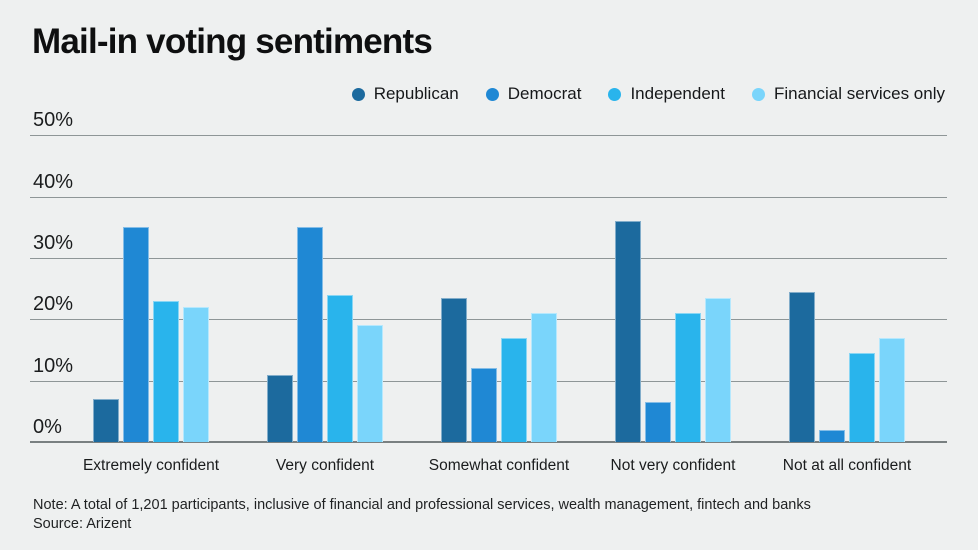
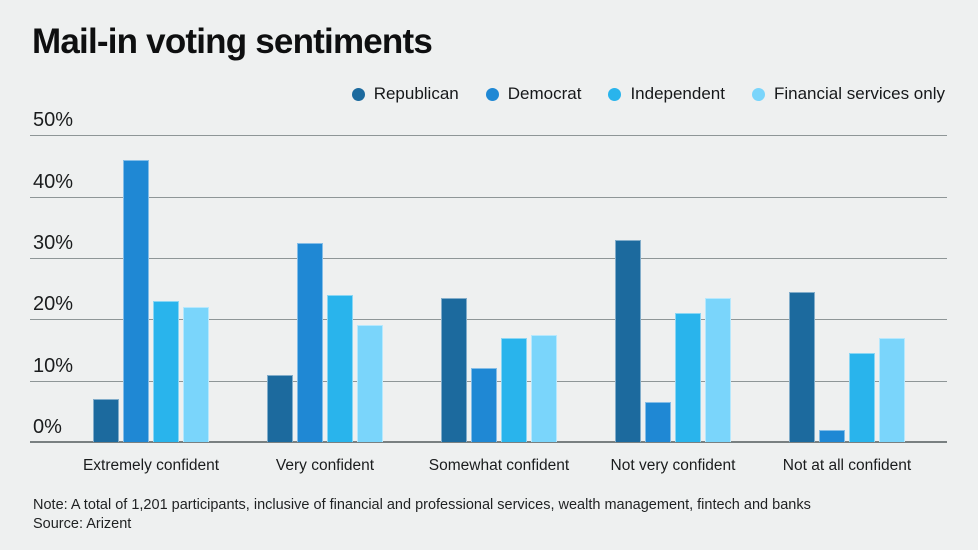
Democrat/Extremely confident: 35% -> 46%
Democrat/Very confident: 35% -> 32%
Financial services only/Somewhat confident: 21% -> 18%
Republican/Not very confident: 36% -> 33%
